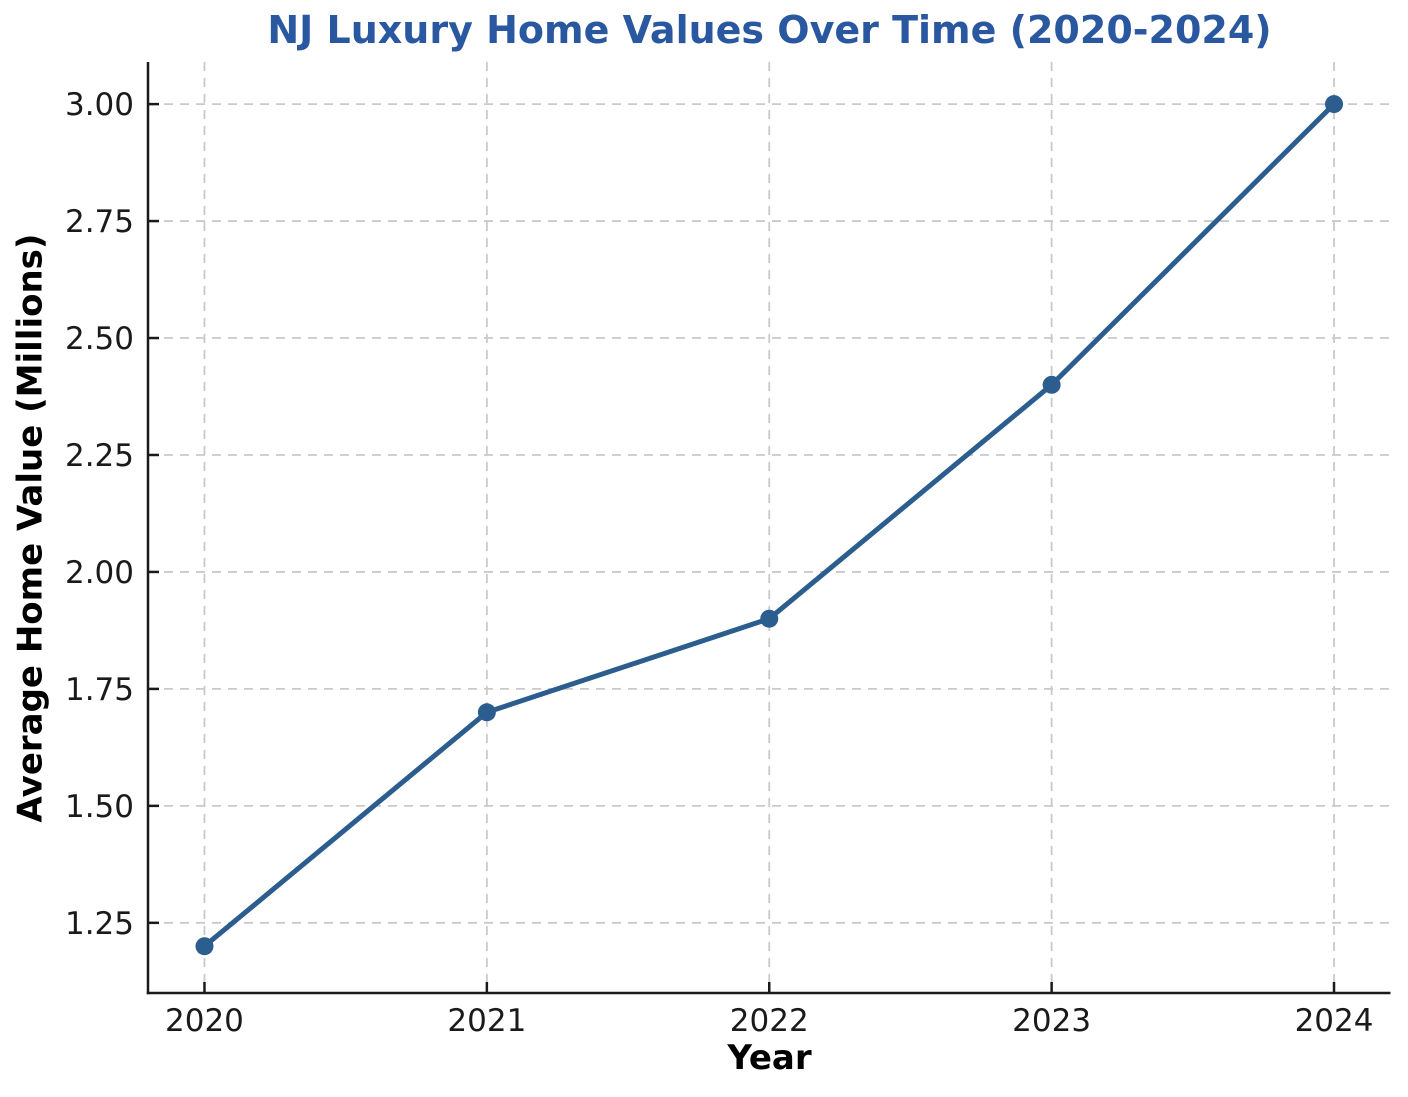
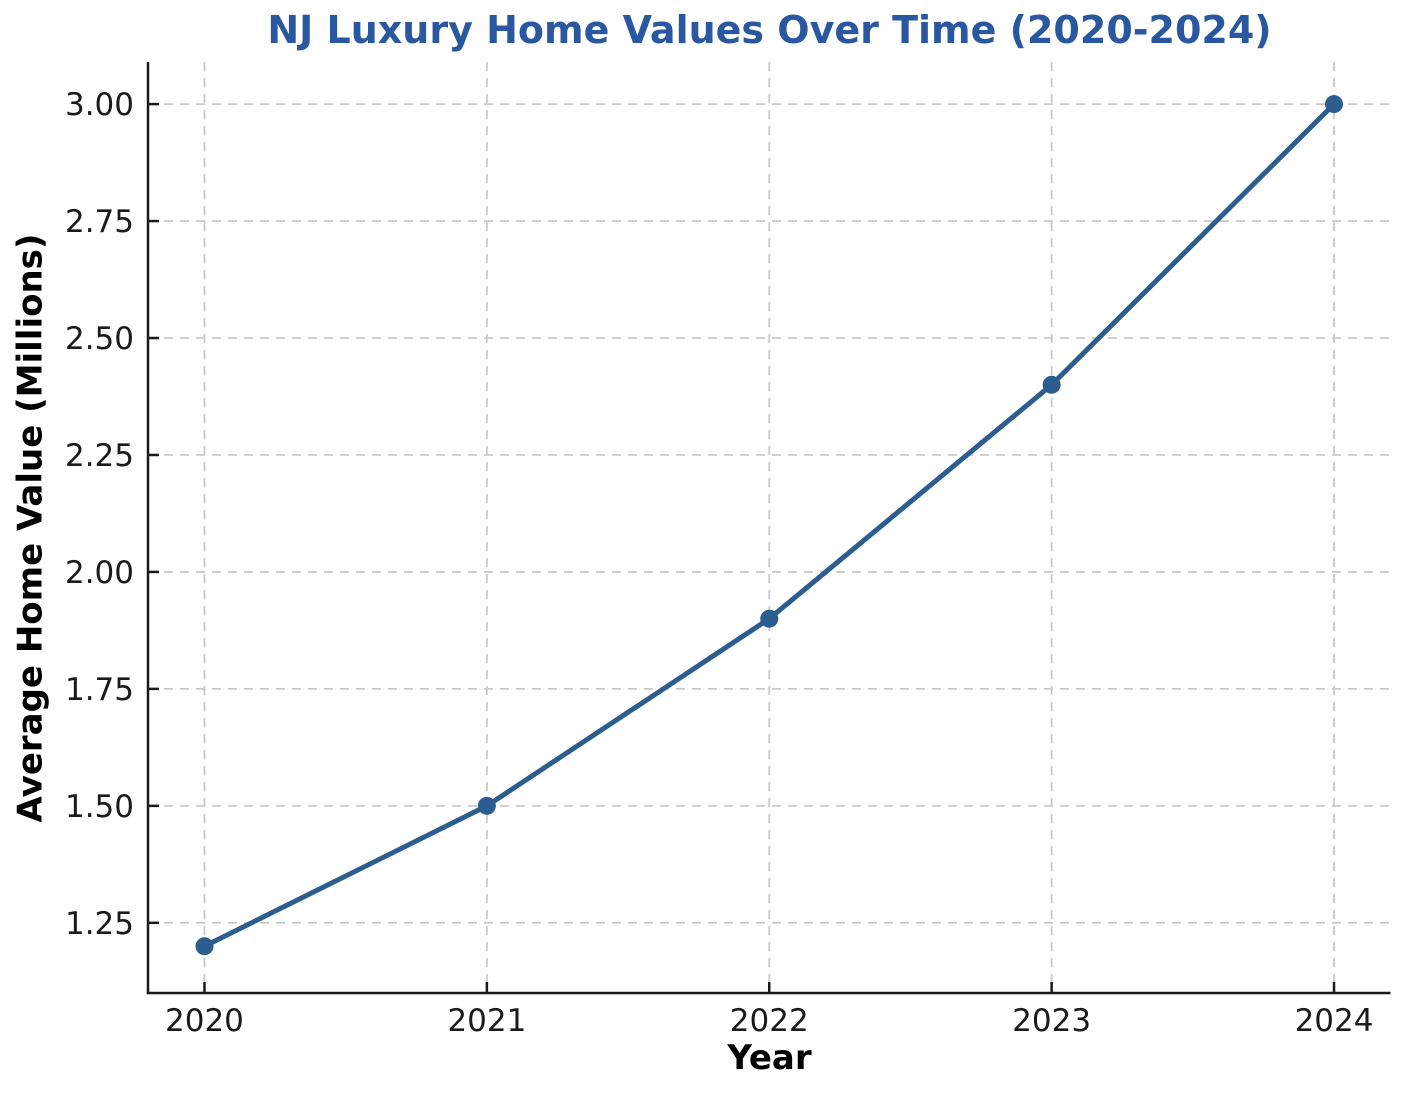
2021: 1.7 -> 1.5
